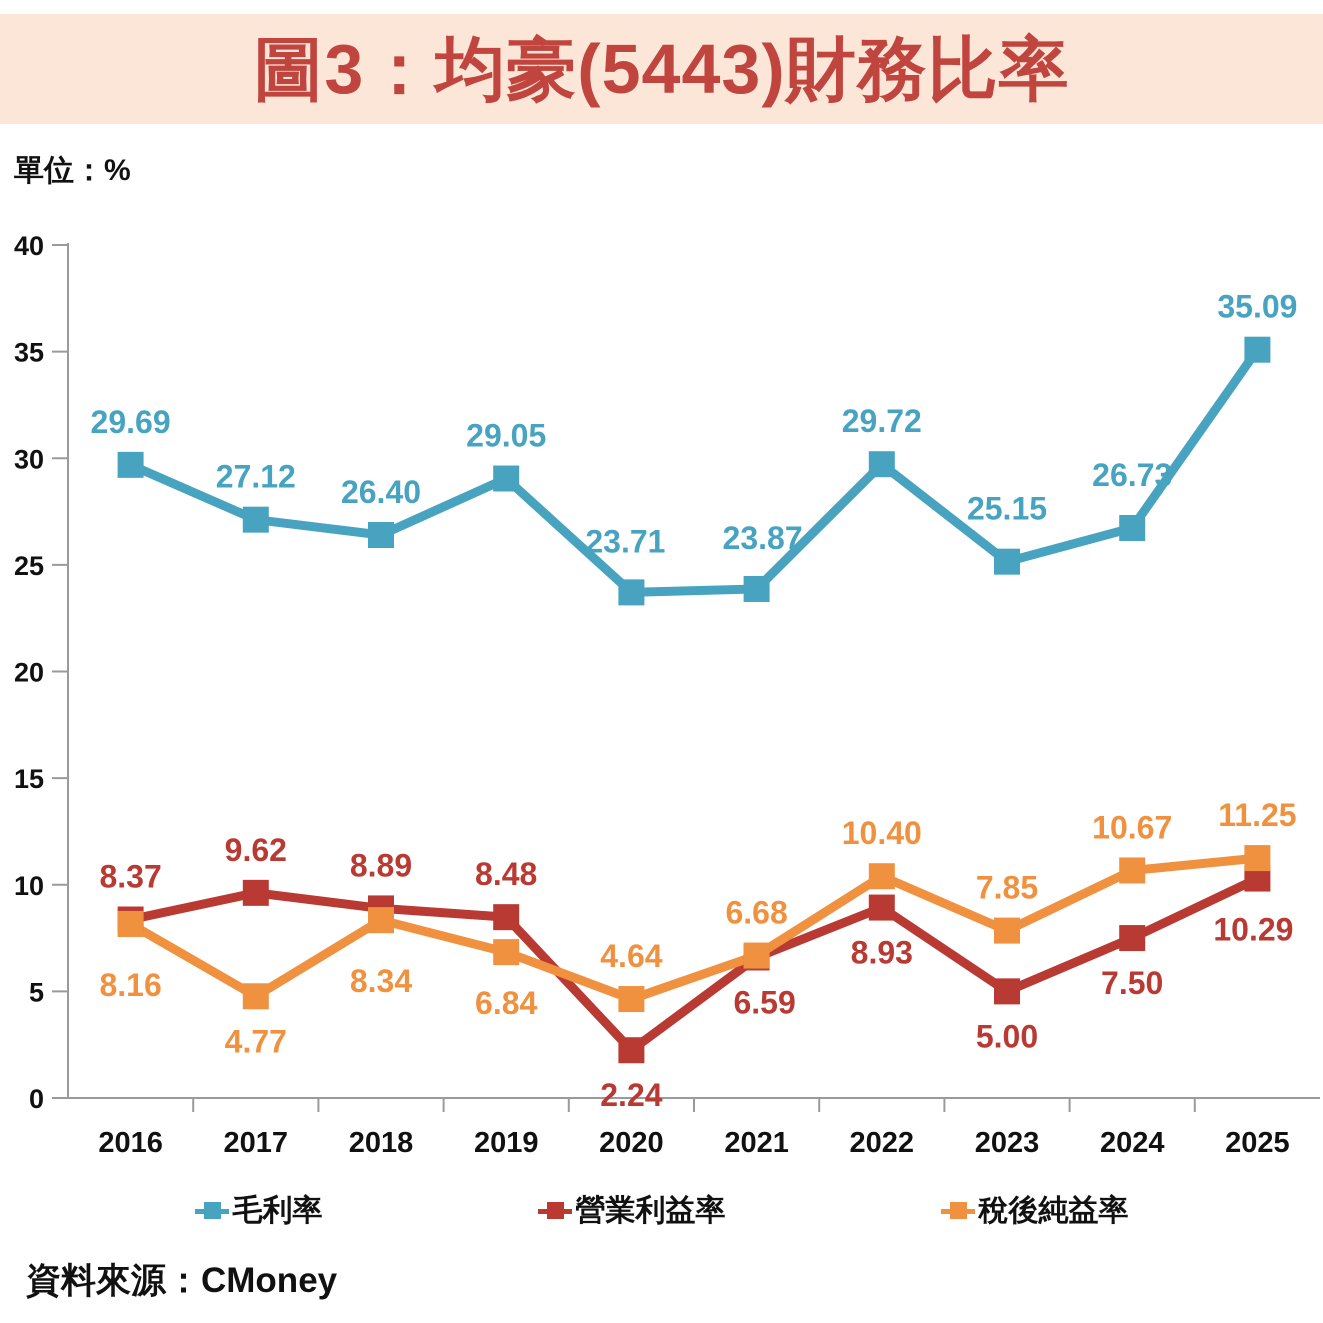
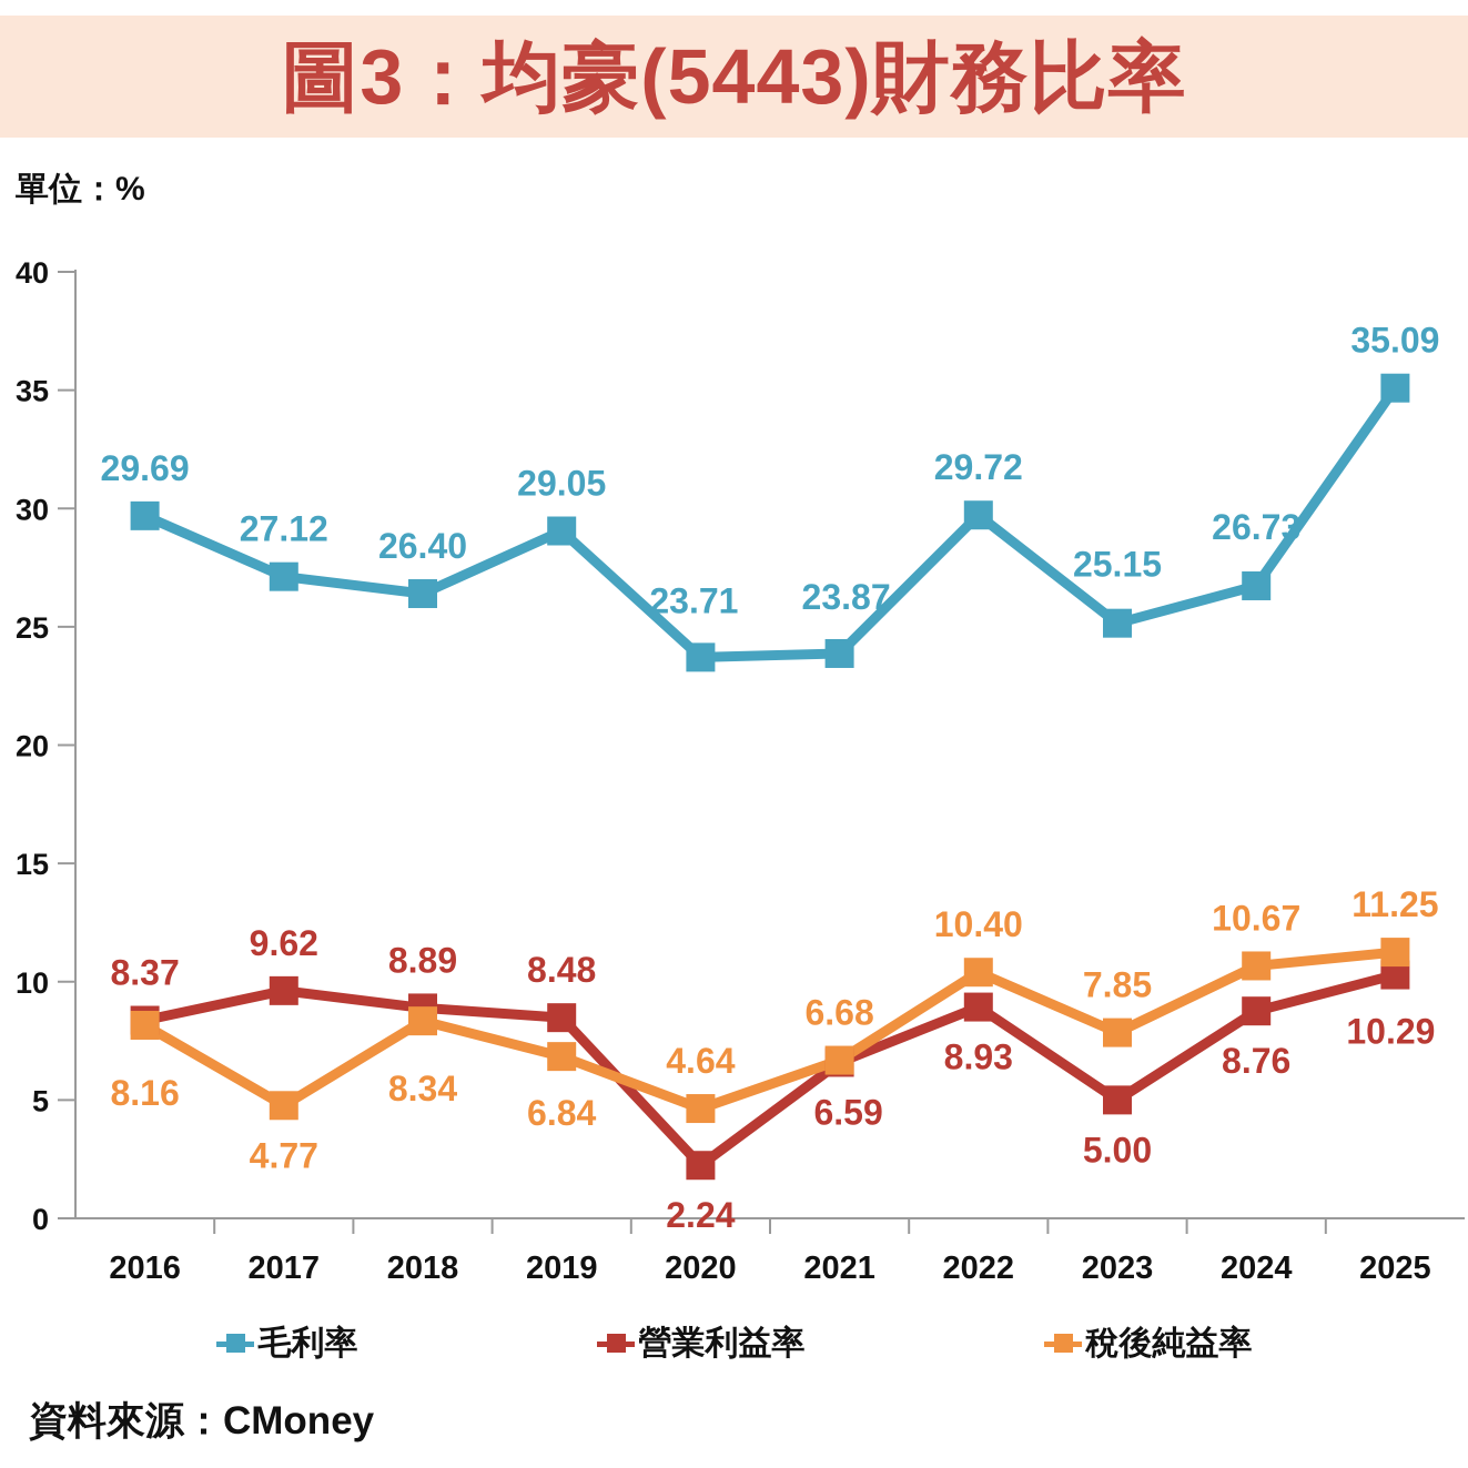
營業利益率/2024: 7.50 -> 8.76
